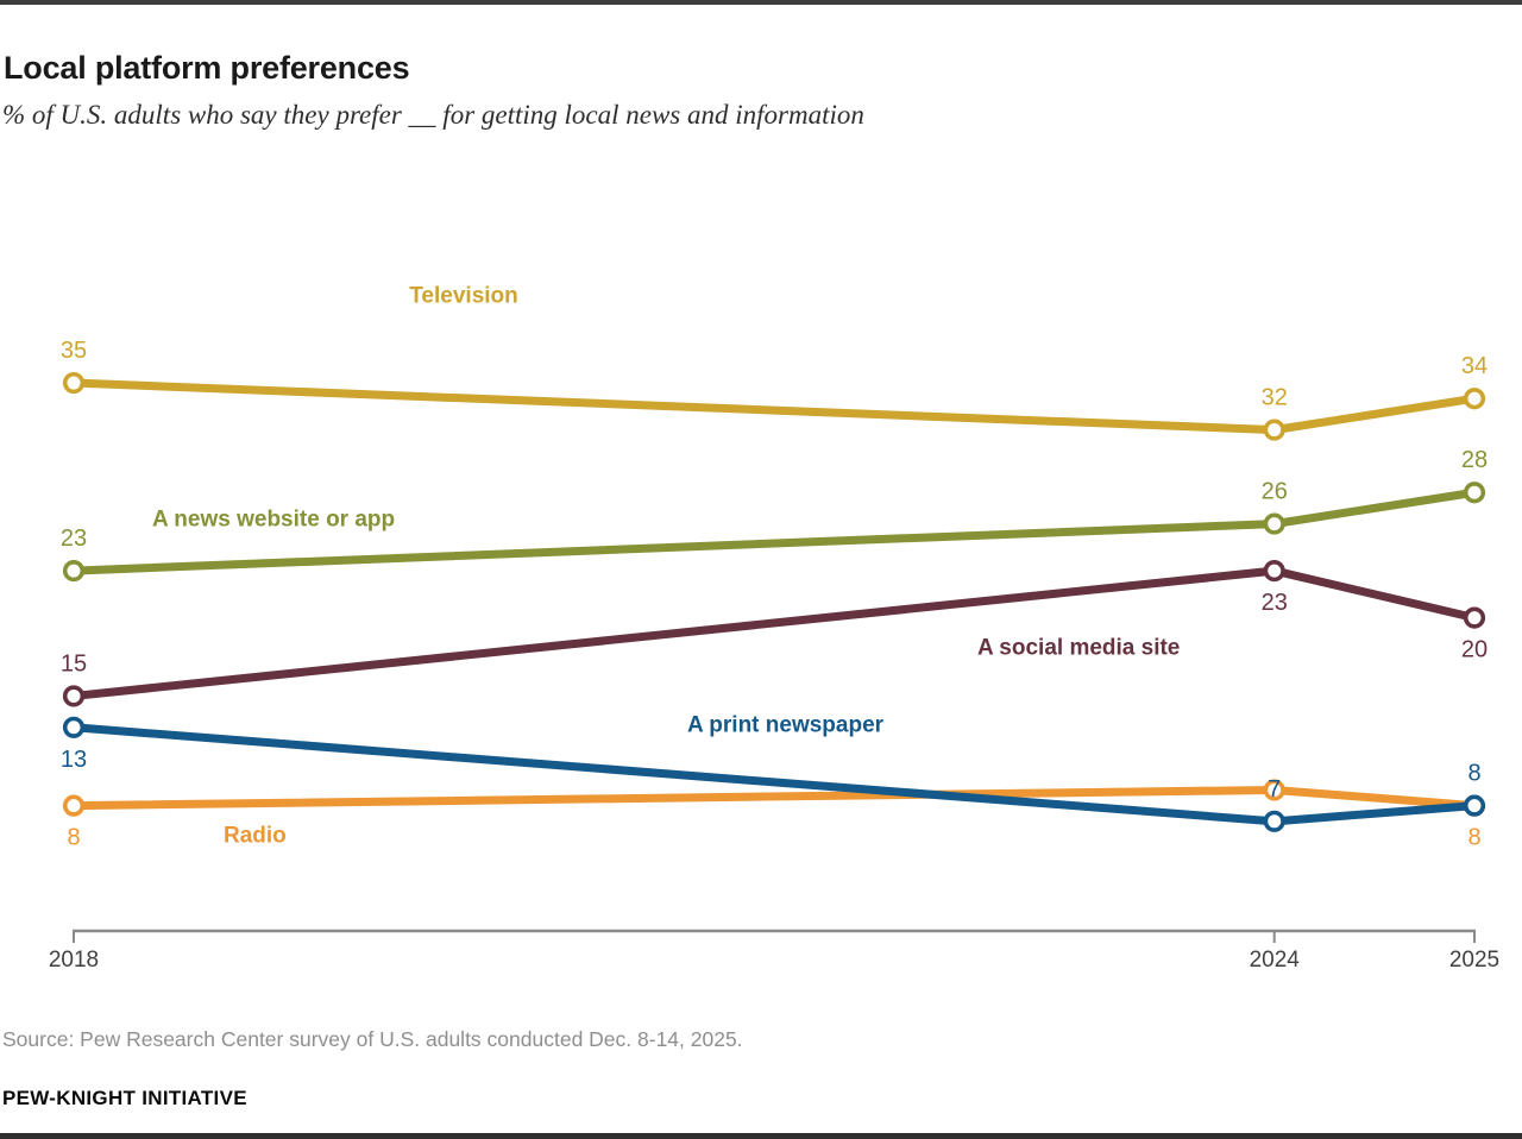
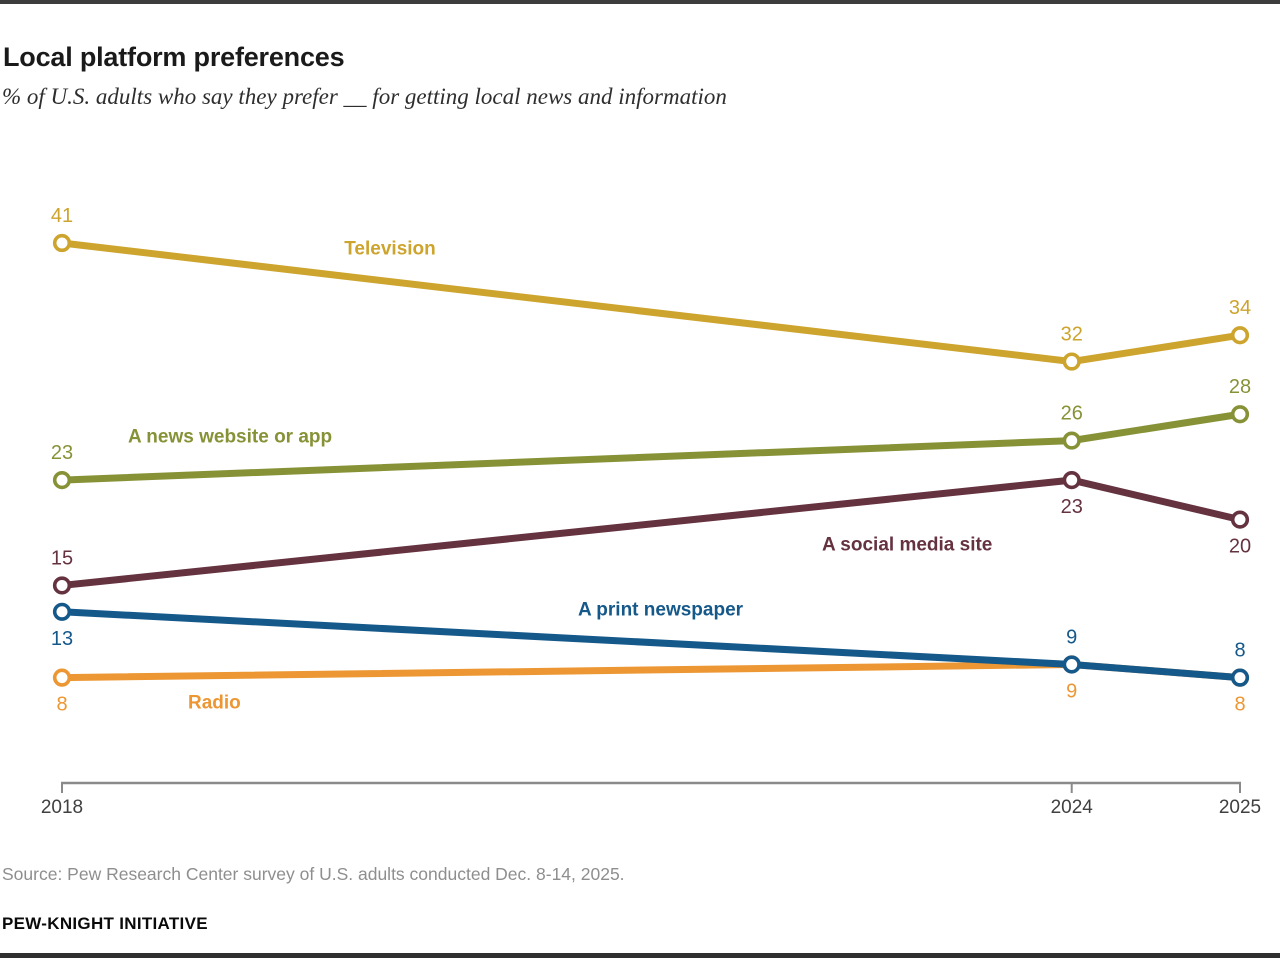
Television/2018: 35 -> 41
A print newspaper/2024: 7 -> 9
